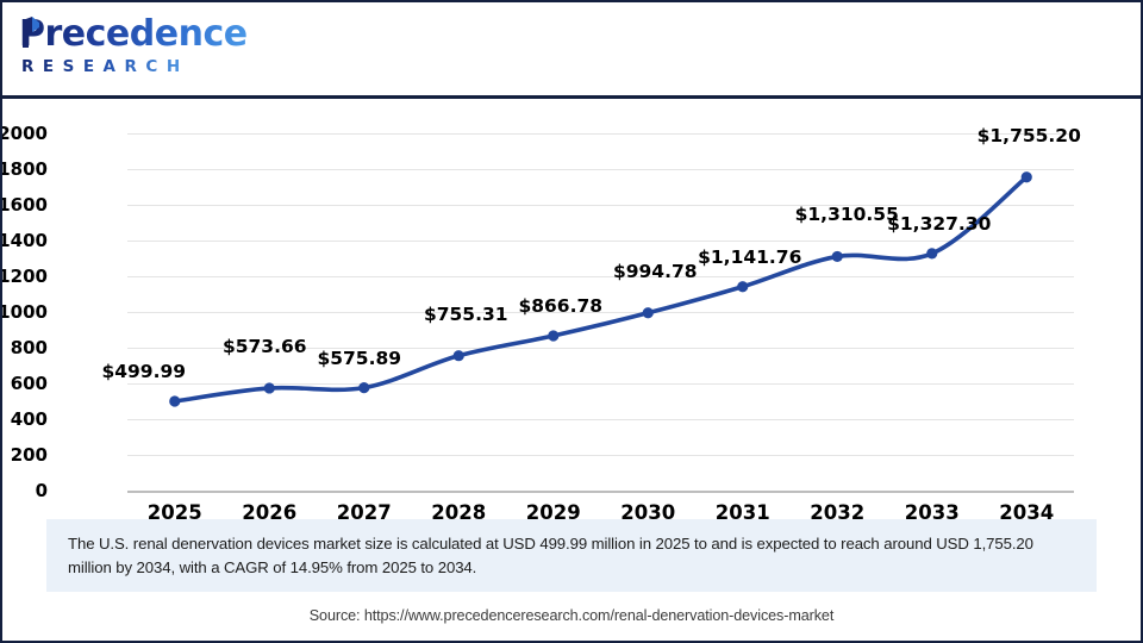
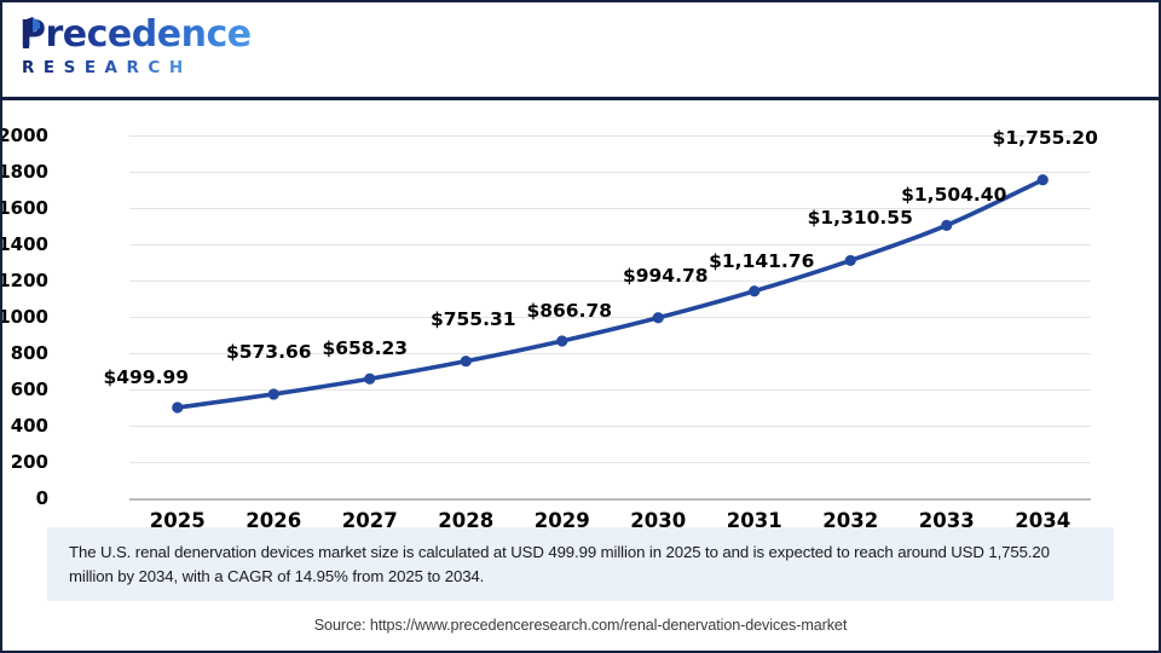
2027: $575.89 -> $658.23
2033: $1,327.30 -> $1,504.40
